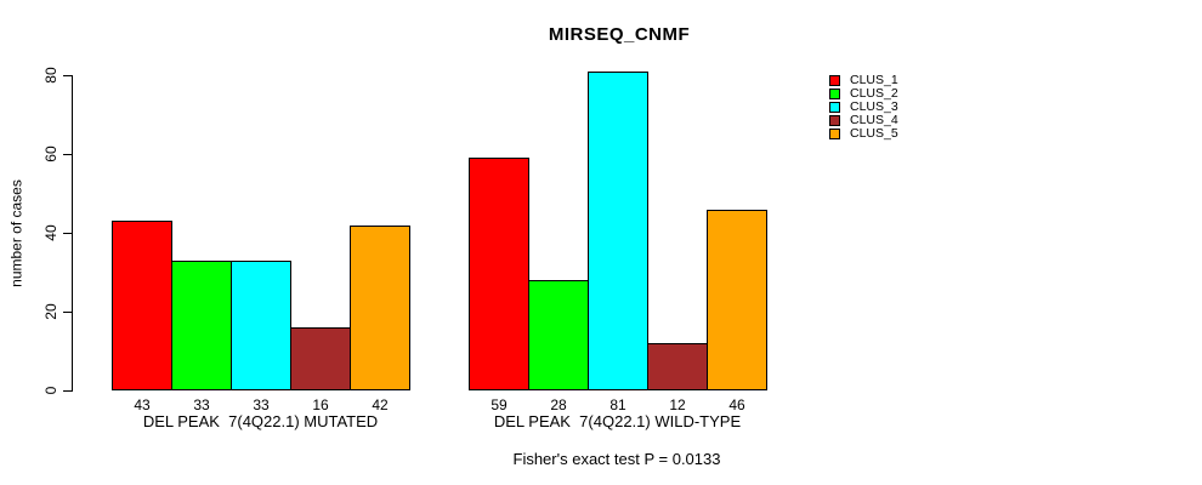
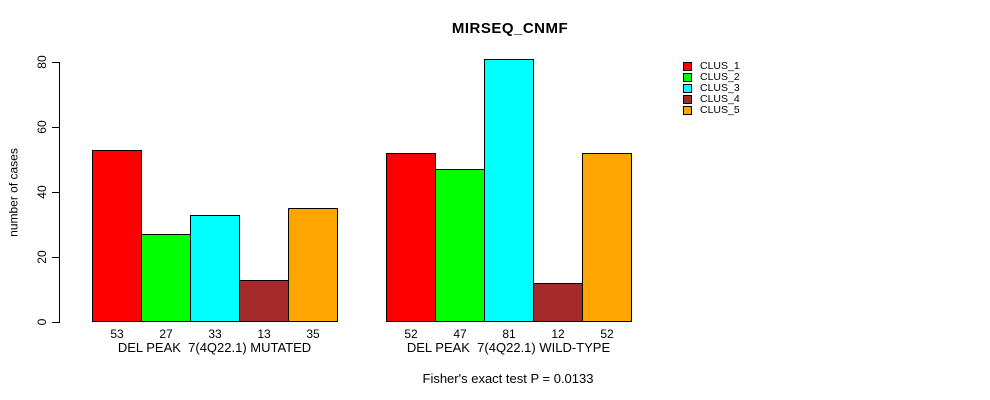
CLUS_1/DEL PEAK 7(4Q22.1) MUTATED: 43 -> 53
CLUS_2/DEL PEAK 7(4Q22.1) MUTATED: 33 -> 27
CLUS_4/DEL PEAK 7(4Q22.1) MUTATED: 16 -> 13
CLUS_5/DEL PEAK 7(4Q22.1) MUTATED: 42 -> 35
CLUS_1/DEL PEAK 7(4Q22.1) WILD-TYPE: 59 -> 52
CLUS_2/DEL PEAK 7(4Q22.1) WILD-TYPE: 28 -> 47
CLUS_5/DEL PEAK 7(4Q22.1) WILD-TYPE: 46 -> 52
